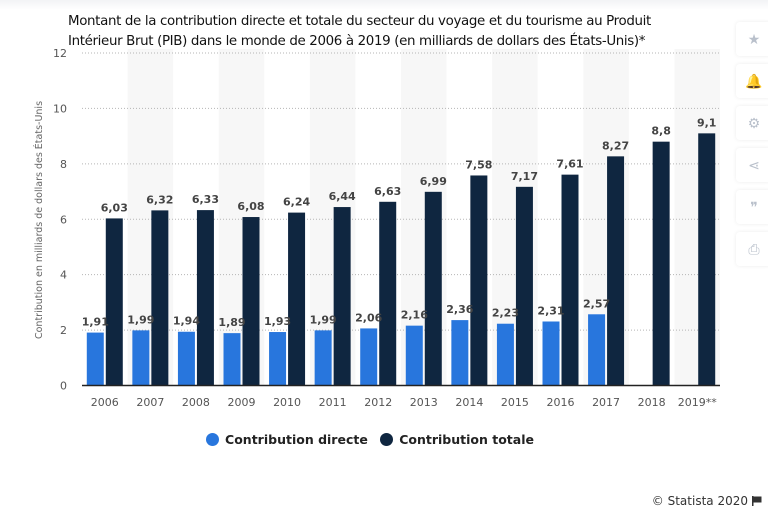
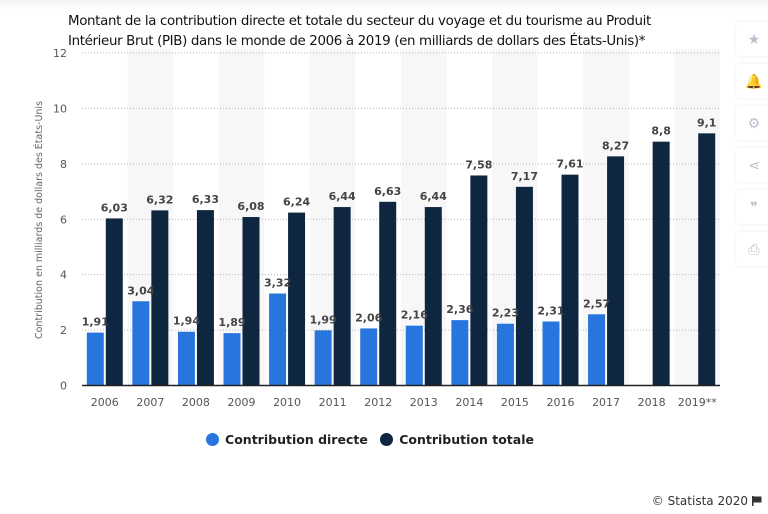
Contribution directe/2007: 1,99 -> 3,04
Contribution directe/2010: 1,93 -> 3,32
Contribution totale/2013: 6,99 -> 6,44
